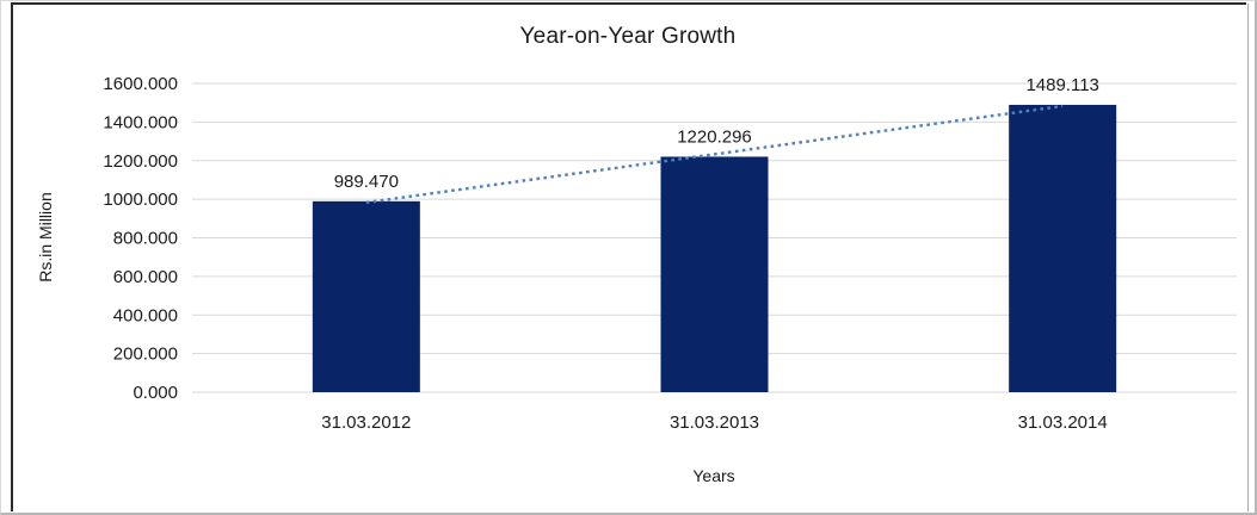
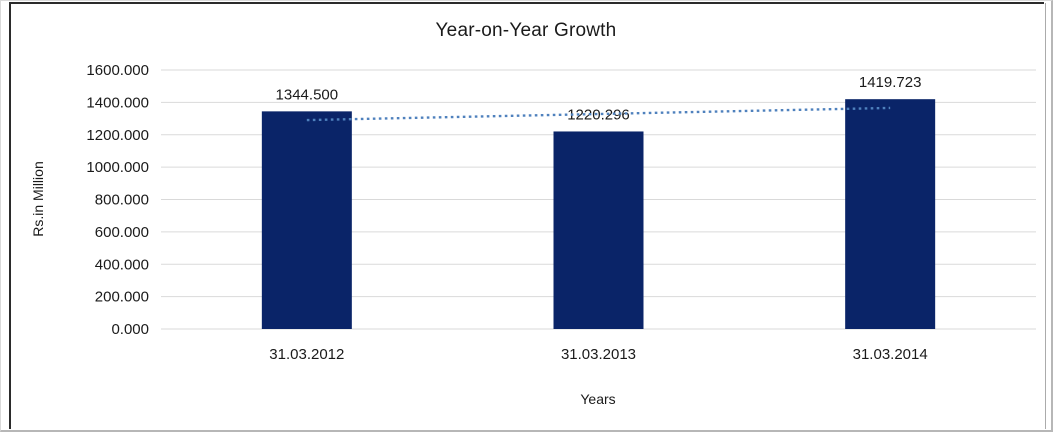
31.03.2012: 989.470 -> 1344.500
31.03.2014: 1489.113 -> 1419.723
